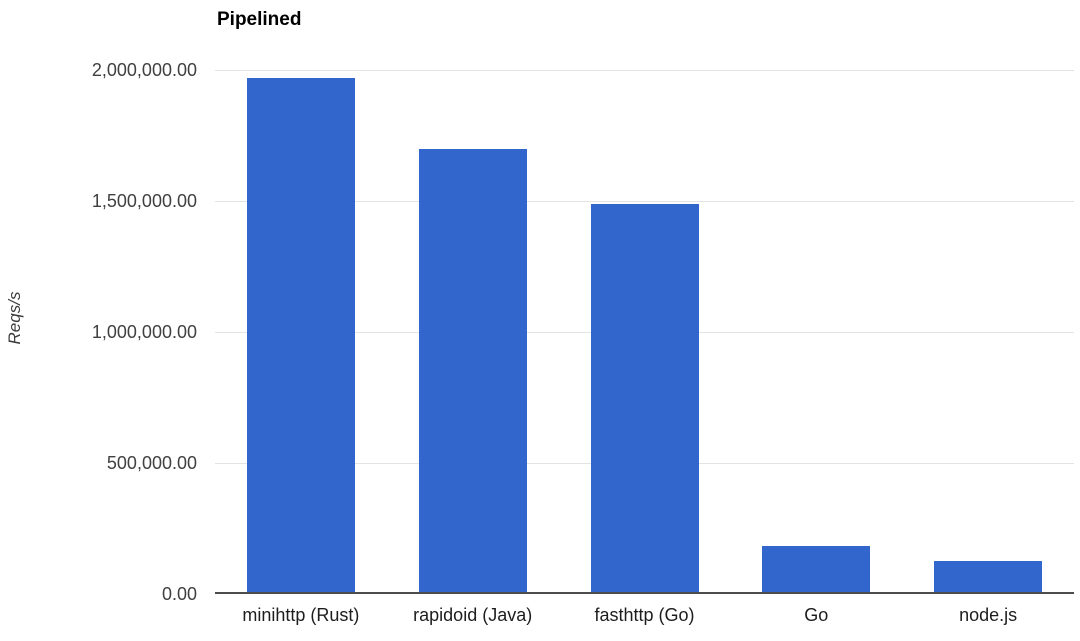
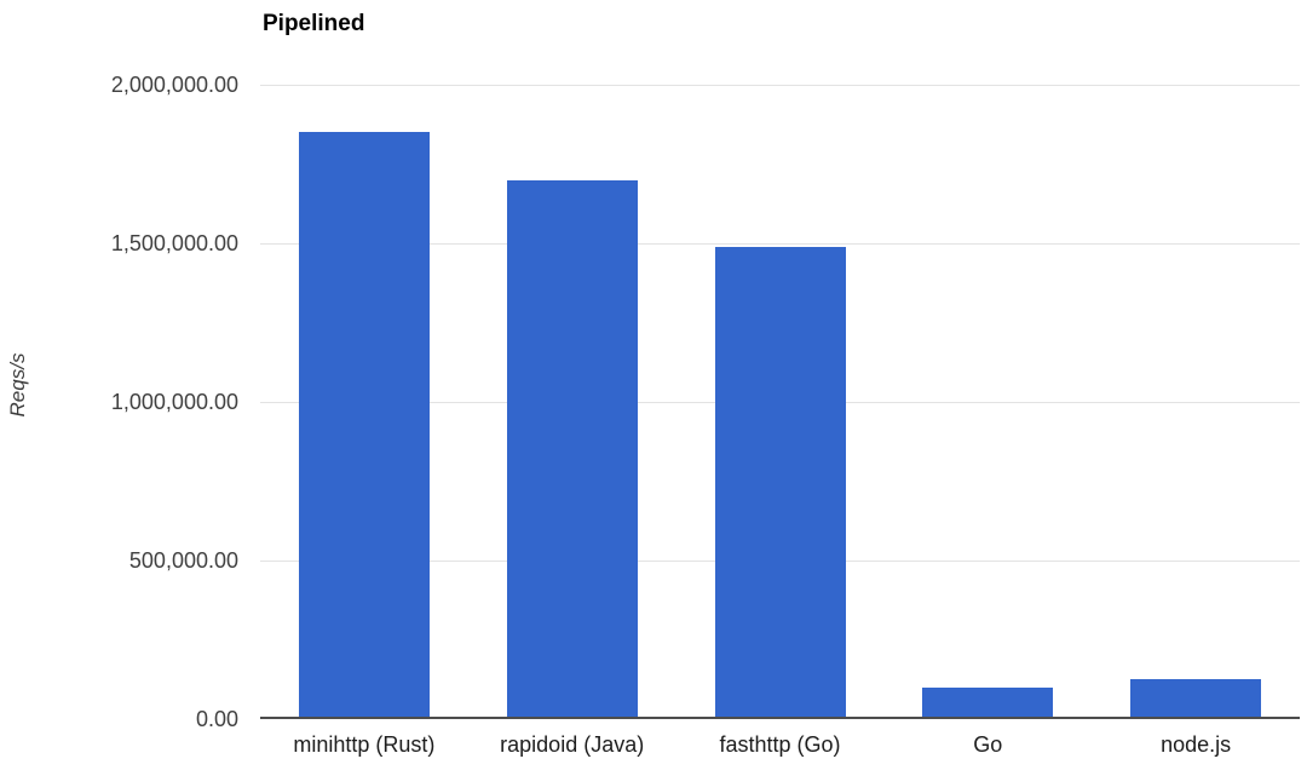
minihttp (Rust): 1970000 -> 1850000
Go: 180000 -> 100000
